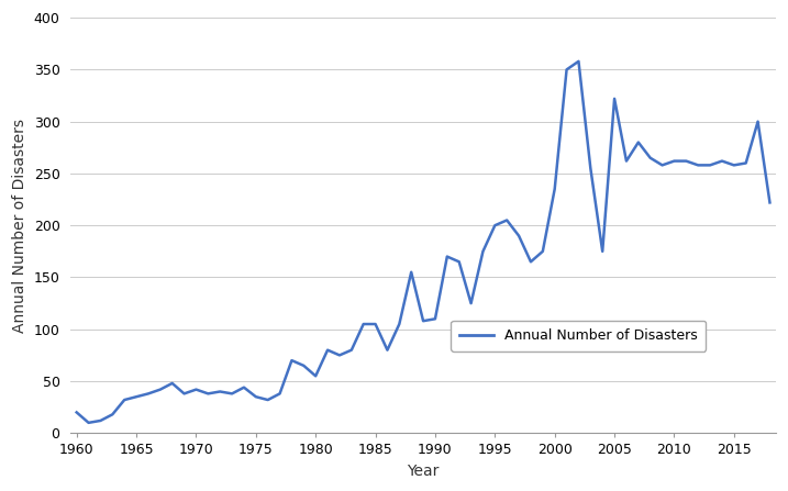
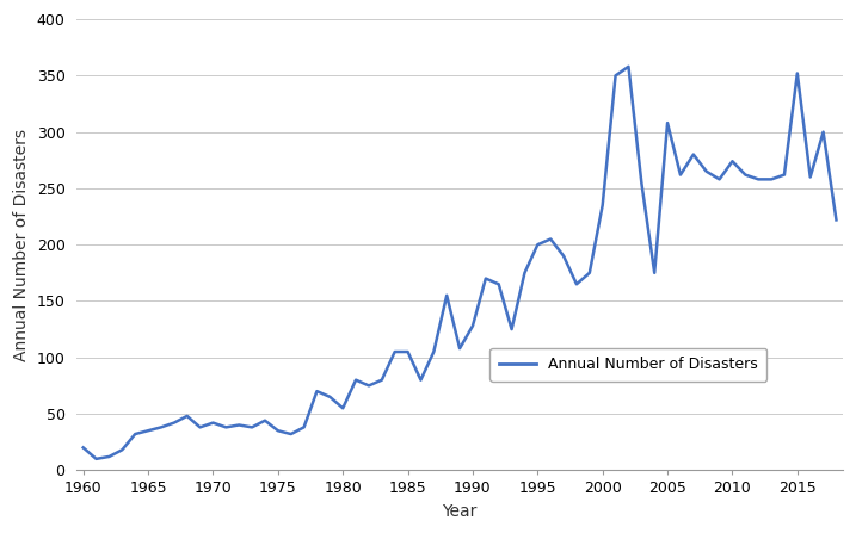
1990: 110 -> 128
2005: 322 -> 308
2010: 262 -> 274
2015: 258 -> 352
